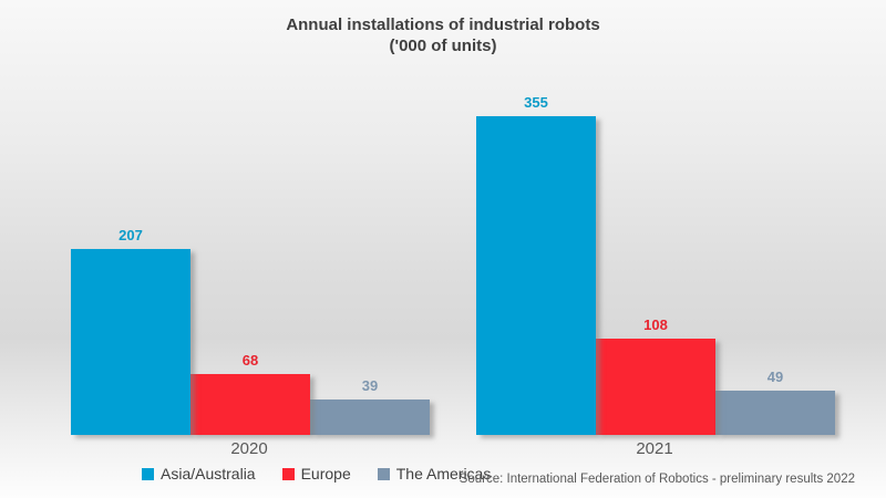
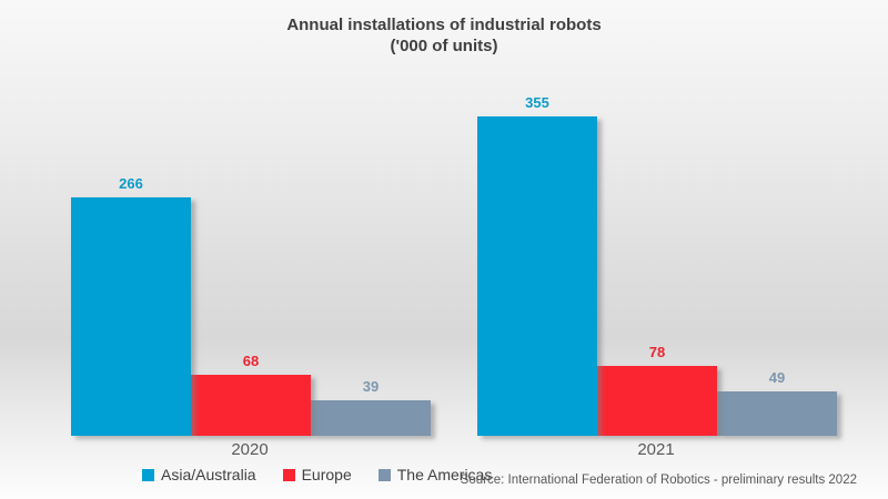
Asia/Australia/2020: 207 -> 266
Europe/2021: 108 -> 78
